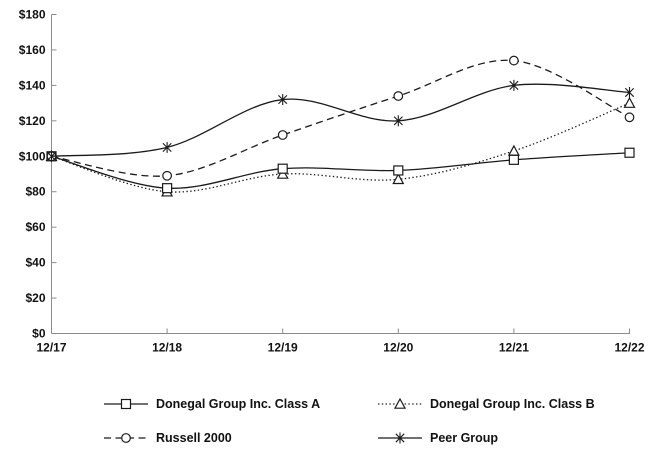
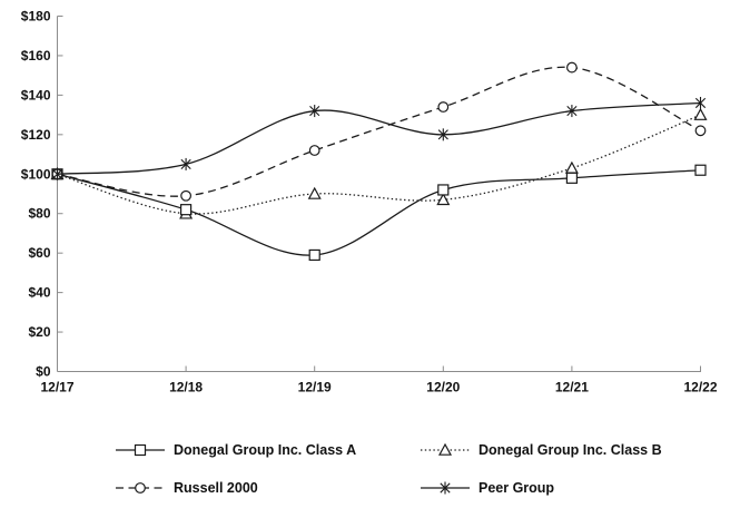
Donegal Group Inc. Class A/12/19: $93 -> $59
Peer Group/12/21: $140 -> $132
